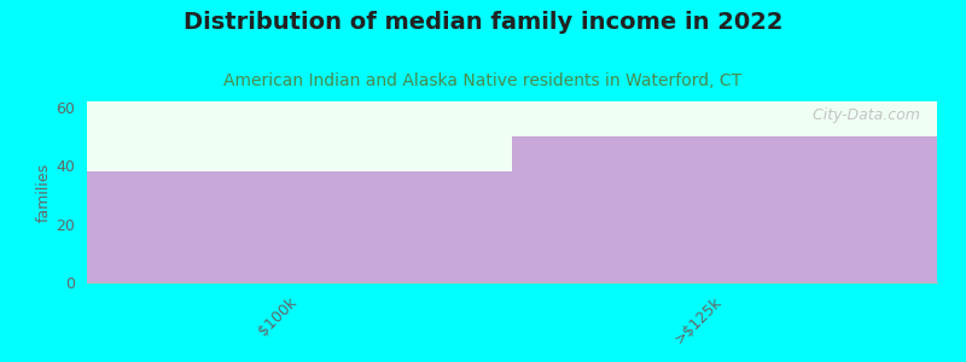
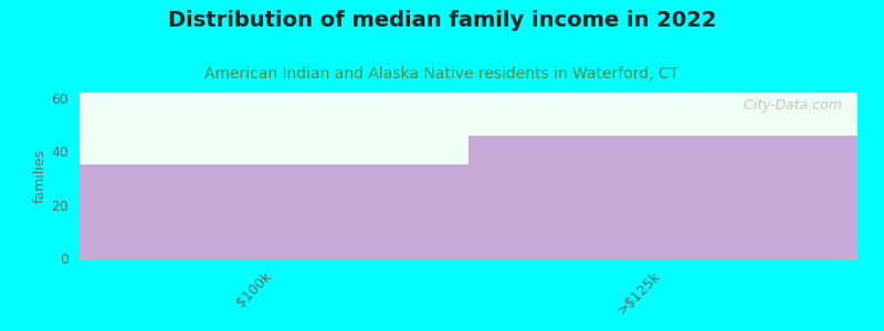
$100k: 38 -> 35
>$125k: 50 -> 46
